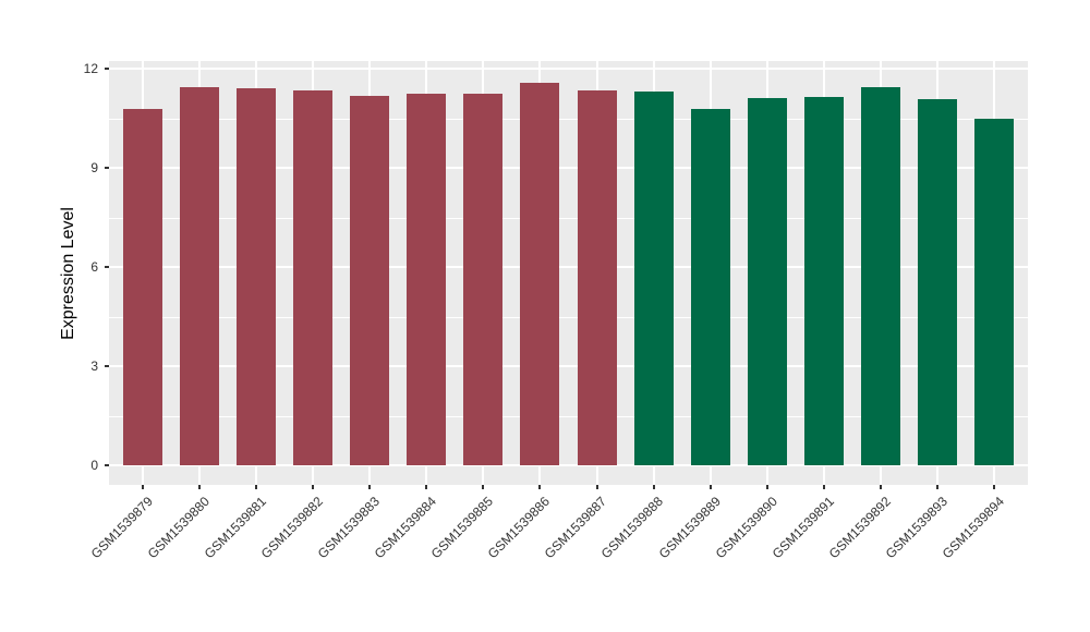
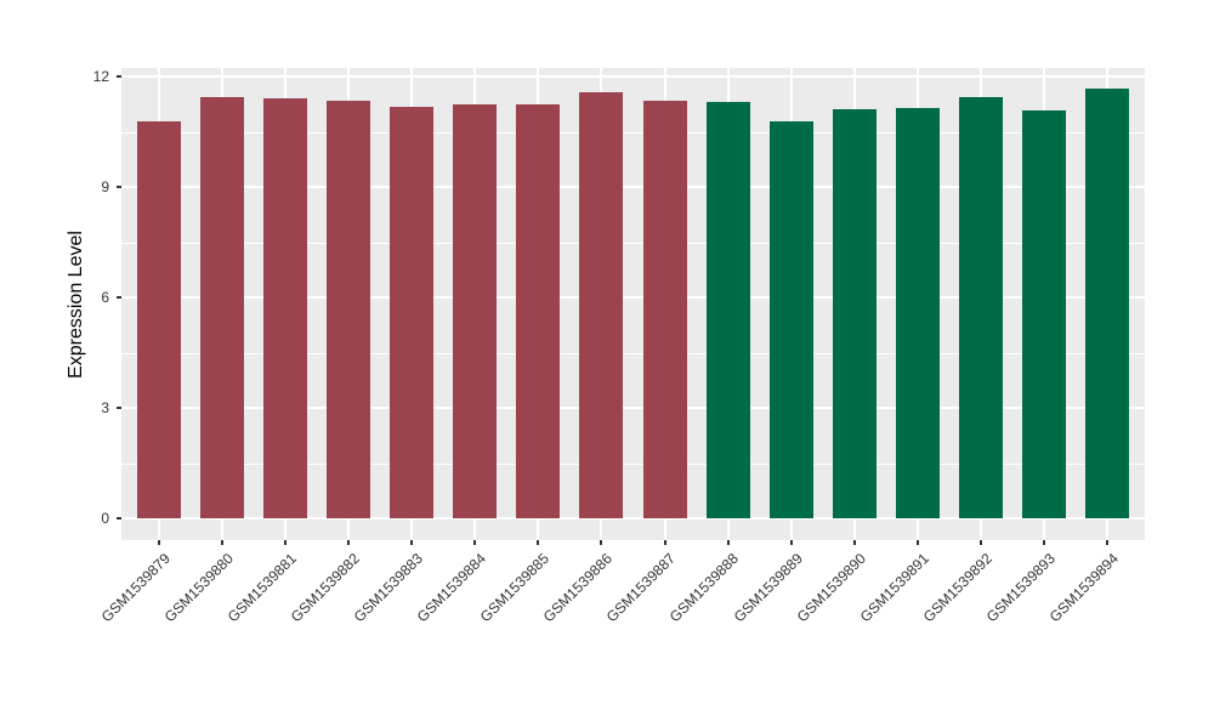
GSM1539894: 10.5 -> 11.7
